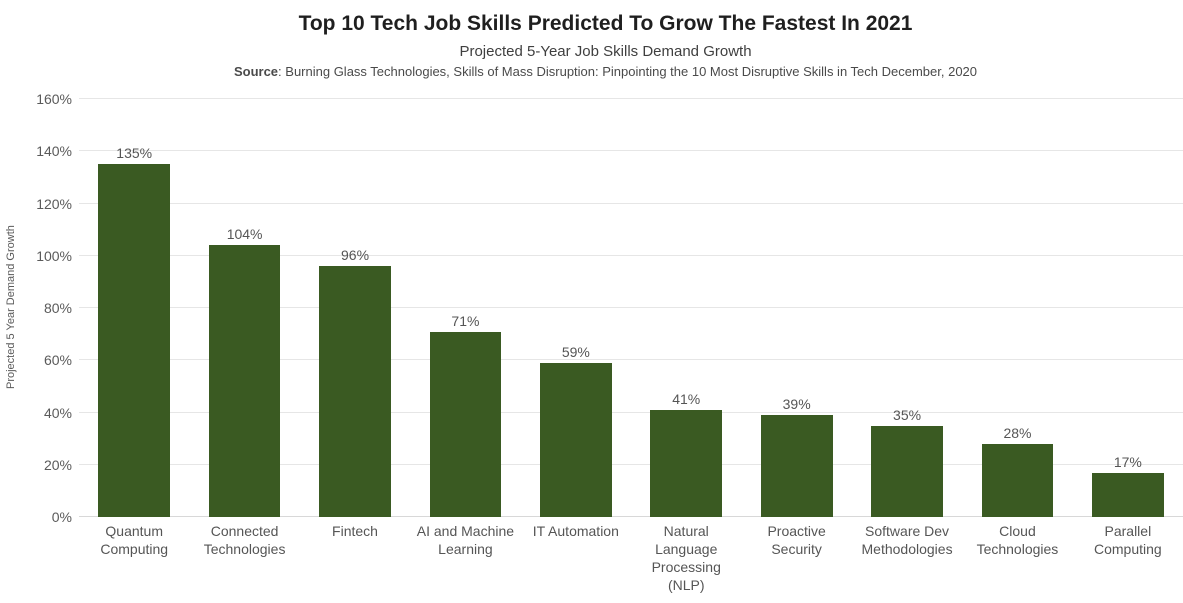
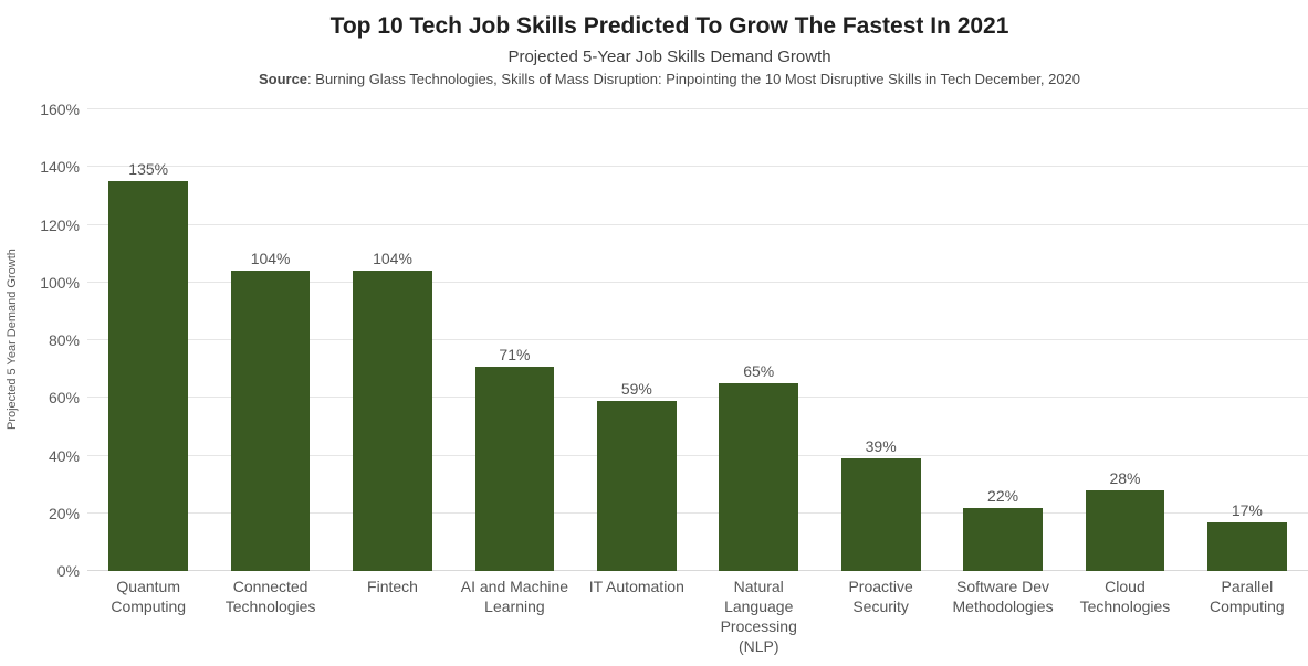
Fintech: 96% -> 104%
Natural Language Processing (NLP): 41% -> 65%
Software Dev Methodologies: 35% -> 22%
